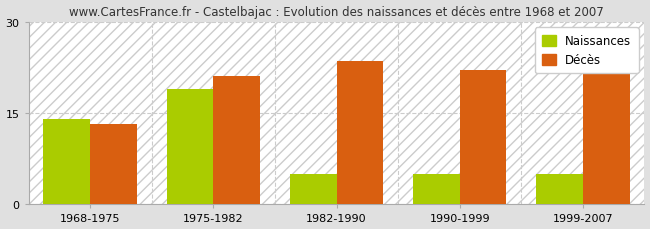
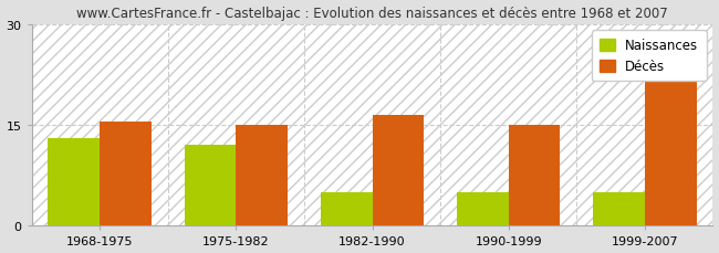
Naissances/1968-1975: 14 -> 13
Décès/1968-1975: 13.2 -> 15.5
Naissances/1975-1982: 19 -> 12
Décès/1975-1982: 21.0 -> 15.0
Décès/1982-1990: 23.6 -> 16.5
Décès/1990-1999: 22.0 -> 15.0
